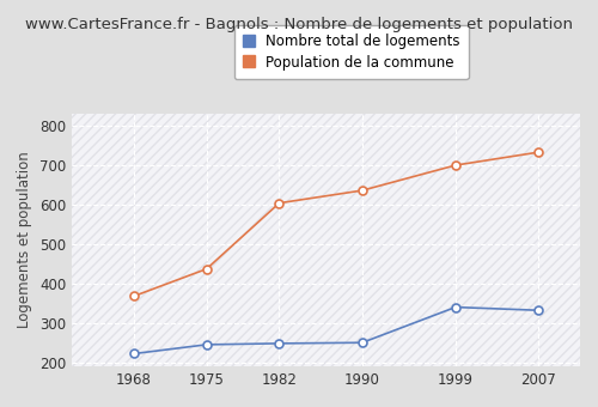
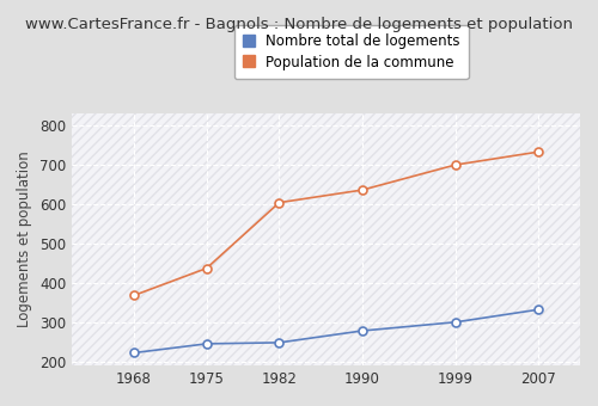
Nombre total de logements/1990: 250 -> 278
Nombre total de logements/1999: 340 -> 300
